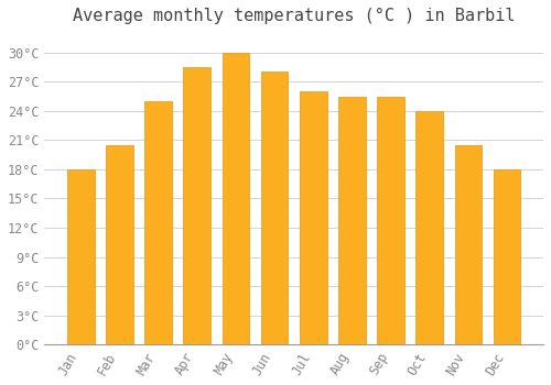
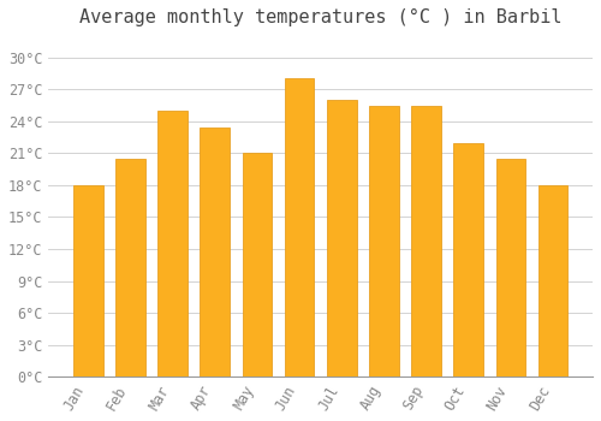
Apr: 28.5°C -> 23.4°C
May: 30.0°C -> 21.0°C
Oct: 24.0°C -> 22.0°C
